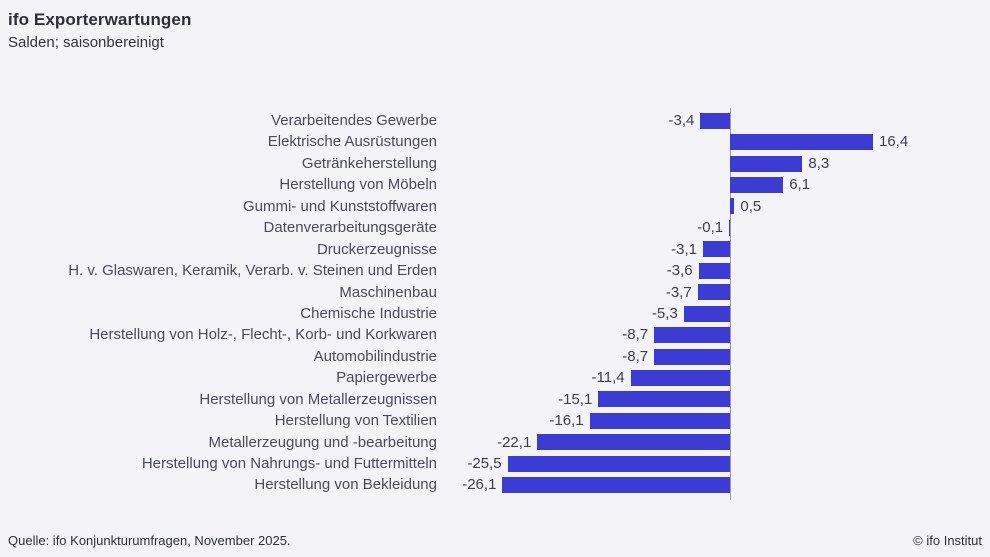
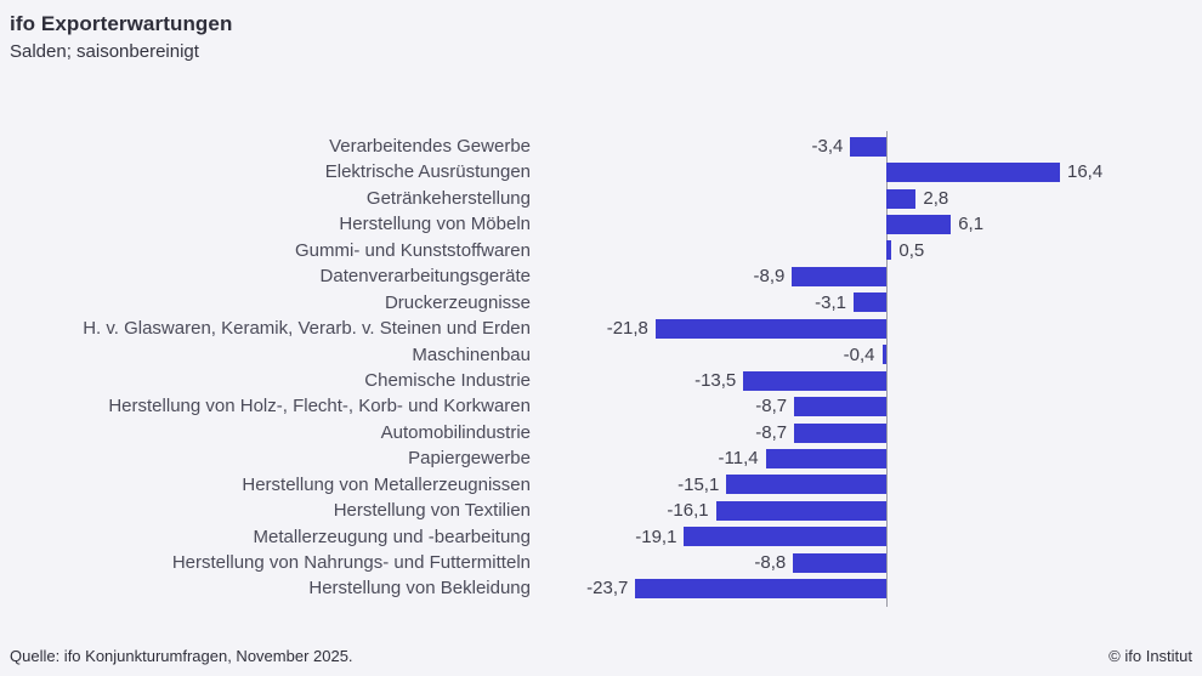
Getränkeherstellung: 8,3 -> 2,8
Datenverarbeitungsgeräte: -0,1 -> -8,9
H. v. Glaswaren, Keramik, Verarb. v. Steinen und Erden: -3,6 -> -21,8
Maschinenbau: -3,7 -> -0,4
Chemische Industrie: -5,3 -> -13,5
Metallerzeugung und -bearbeitung: -22,1 -> -19,1
Herstellung von Nahrungs- und Futtermitteln: -25,5 -> -8,8
Herstellung von Bekleidung: -26,1 -> -23,7
